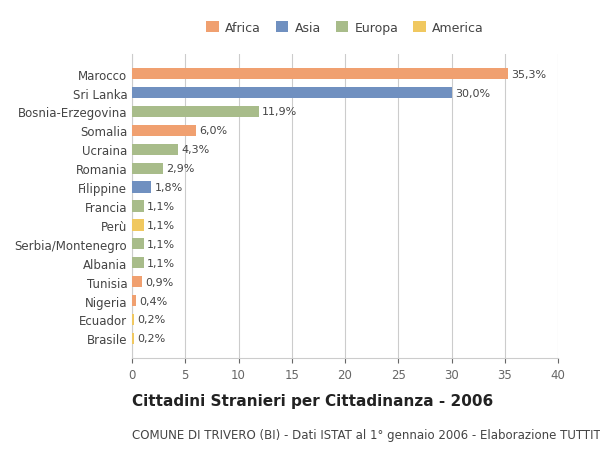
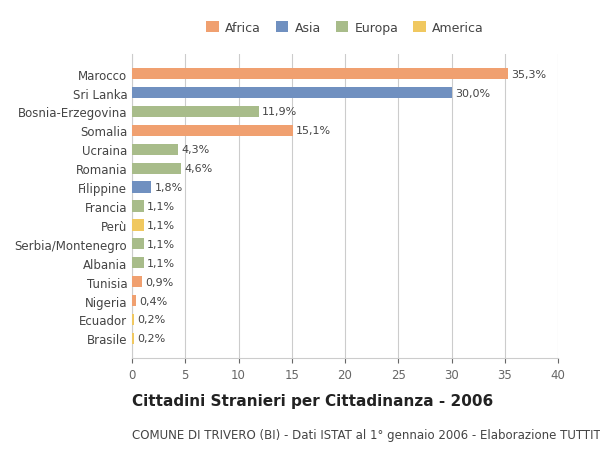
Somalia: 6,0% -> 15,1%
Romania: 2,9% -> 4,6%
